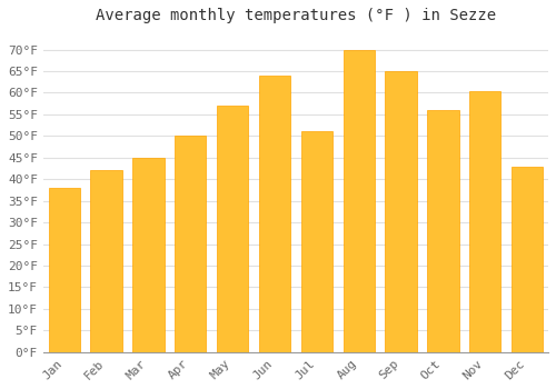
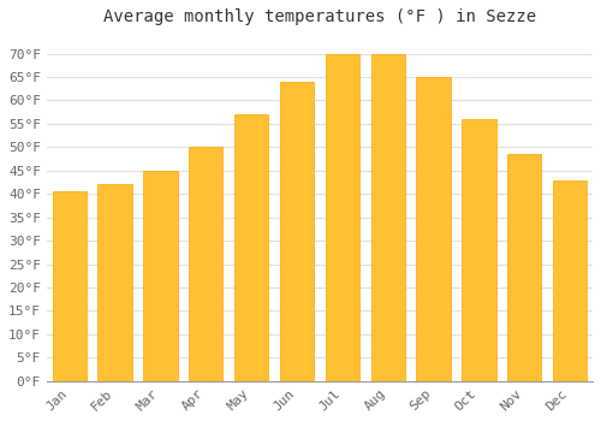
Jan: 38.0°F -> 40.5°F
Jul: 51.0°F -> 70.0°F
Nov: 60.5°F -> 48.5°F
